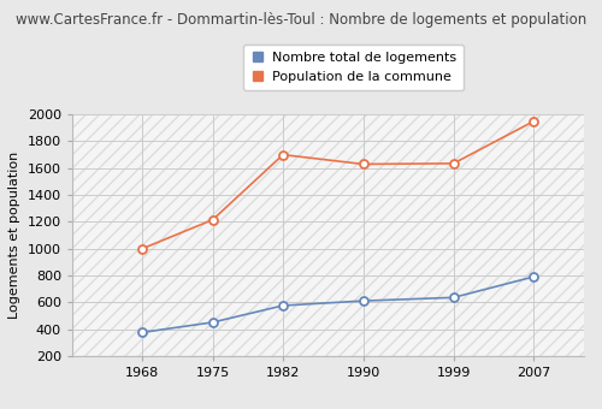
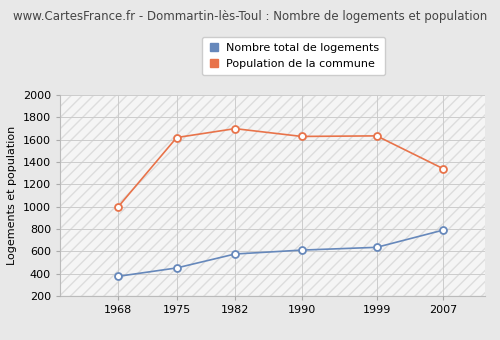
Population de la commune/1975: 1220 -> 1620
Population de la commune/2007: 1950 -> 1340
